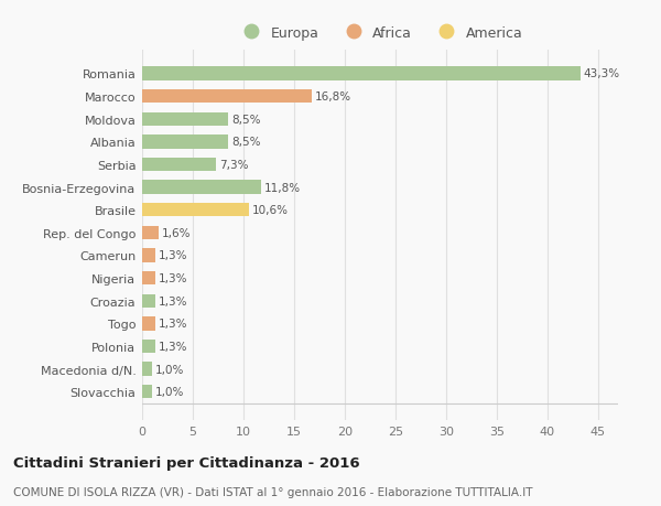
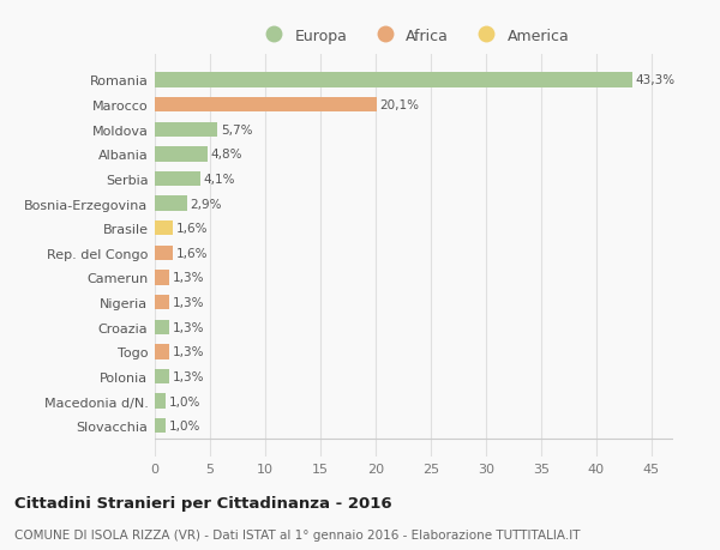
Marocco: 16,8% -> 20,1%
Moldova: 8,5% -> 5,7%
Albania: 8,5% -> 4,8%
Serbia: 7,3% -> 4,1%
Bosnia-Erzegovina: 11,8% -> 2,9%
Brasile: 10,6% -> 1,6%
